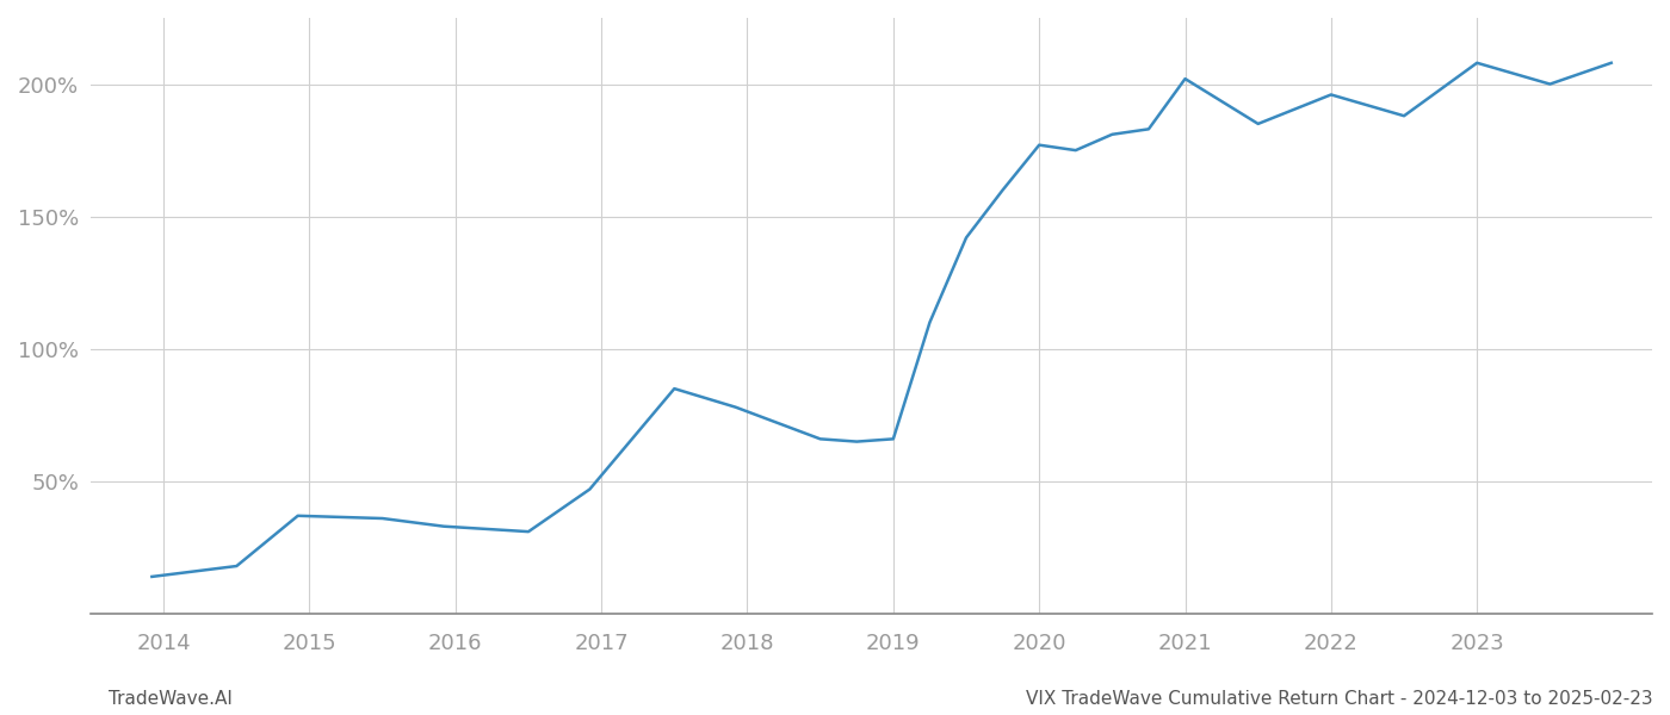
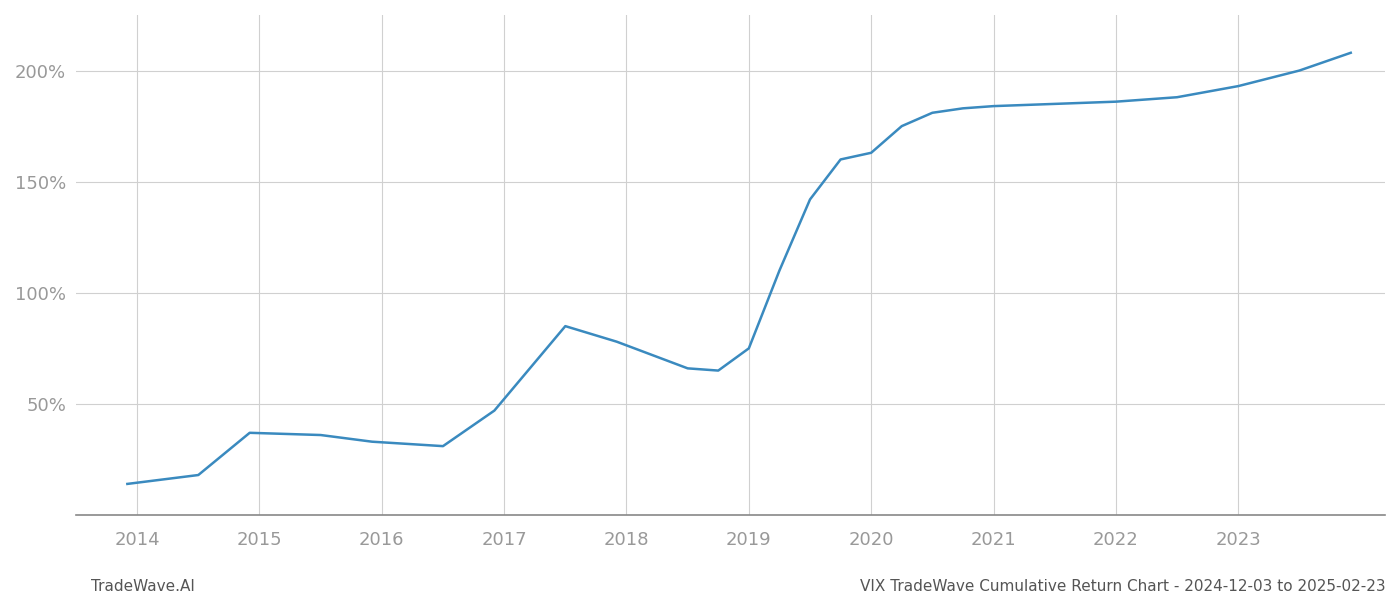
2019: 66% -> 75%
2020: 177% -> 163%
2021: 202% -> 184%
2022: 196% -> 186%
2023: 208% -> 193%
